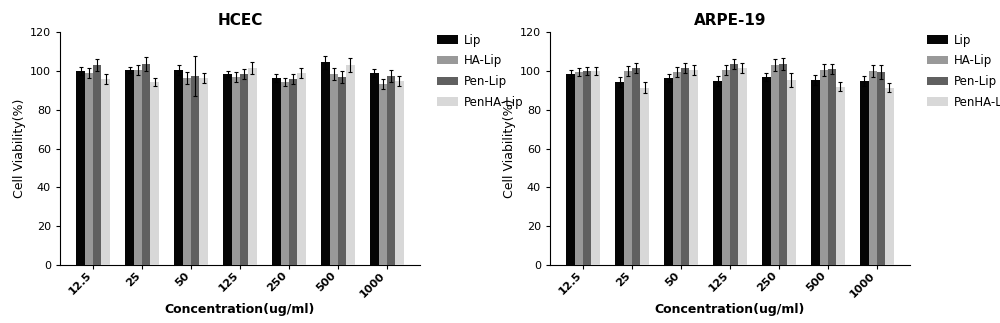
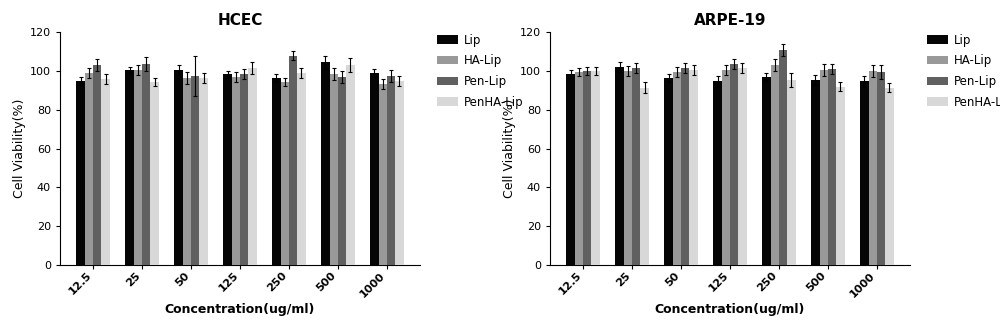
HCEC/Lip/12.5: 100 -> 95
HCEC/Pen-Lip/250: 96 -> 108
ARPE-19/Lip/25: 94 -> 102
ARPE-19/Pen-Lip/250: 104 -> 111
